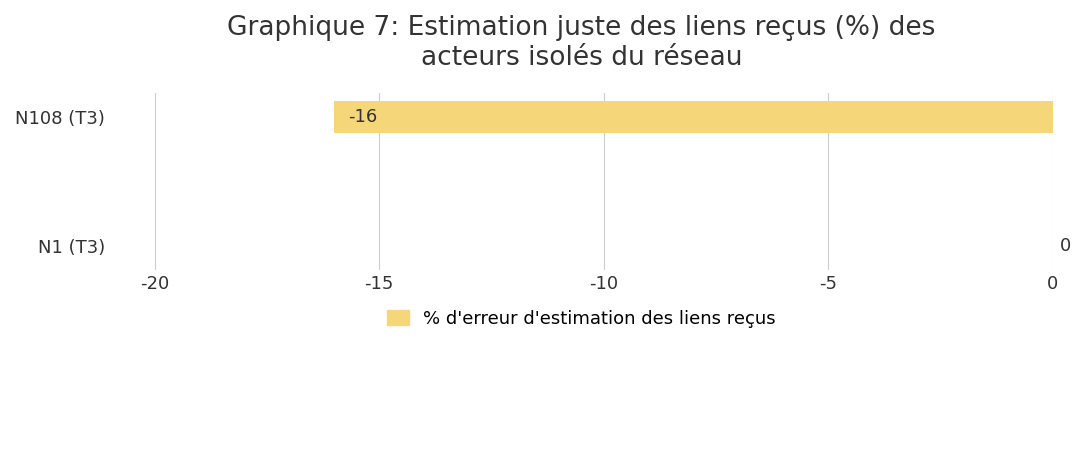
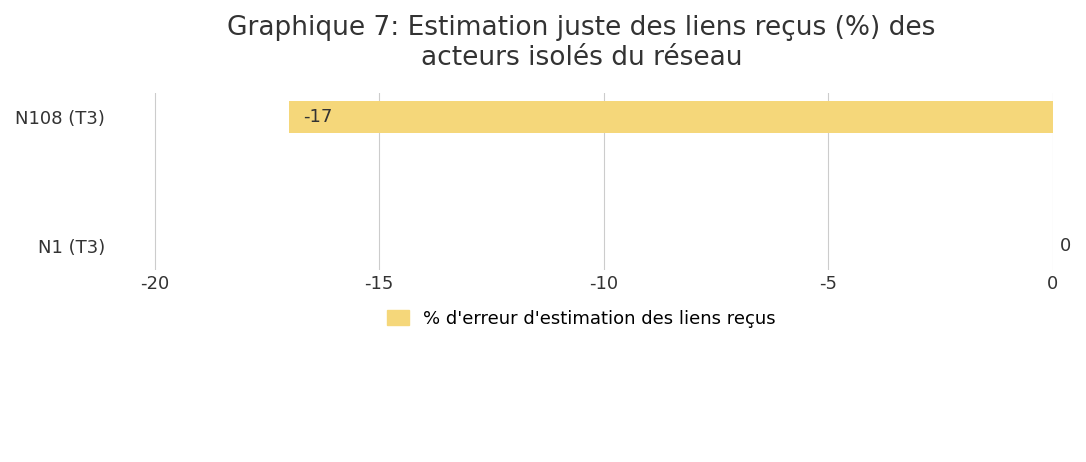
N108 (T3): -16 -> -17
